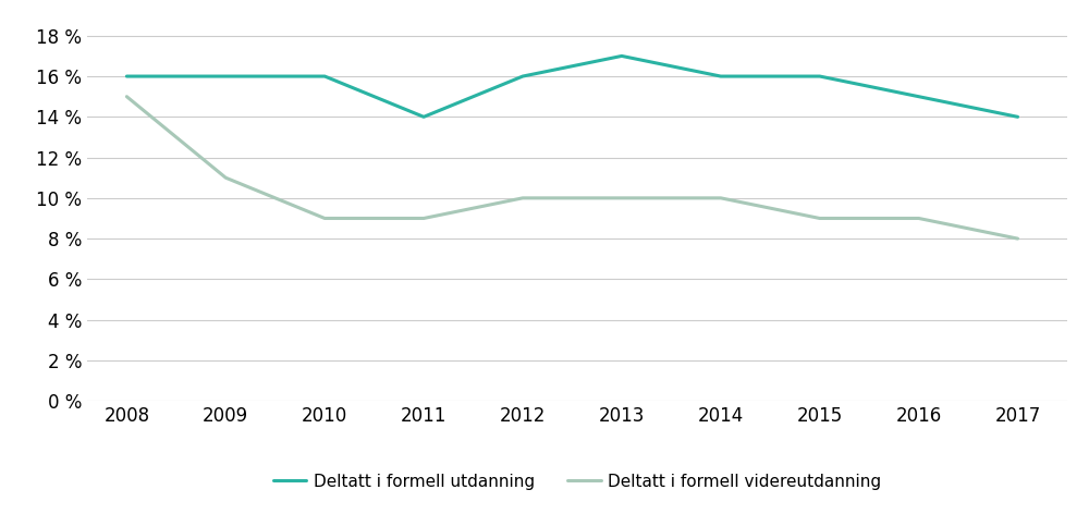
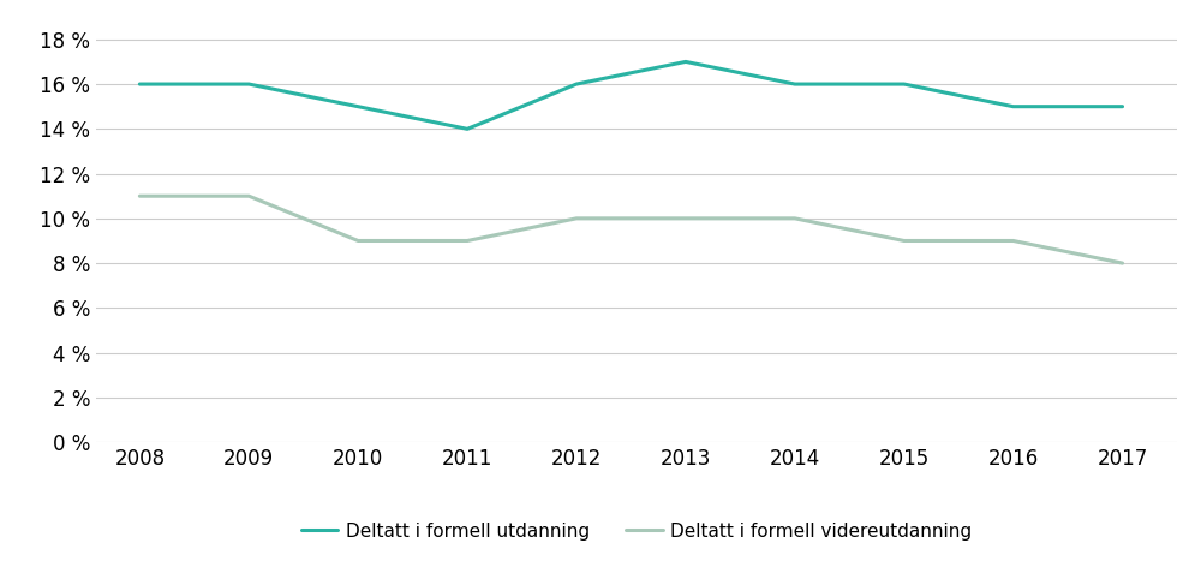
Deltatt i formell videreutdanning/2008: 15 % -> 11 %
Deltatt i formell utdanning/2010: 16 % -> 15 %
Deltatt i formell utdanning/2017: 14 % -> 15 %
